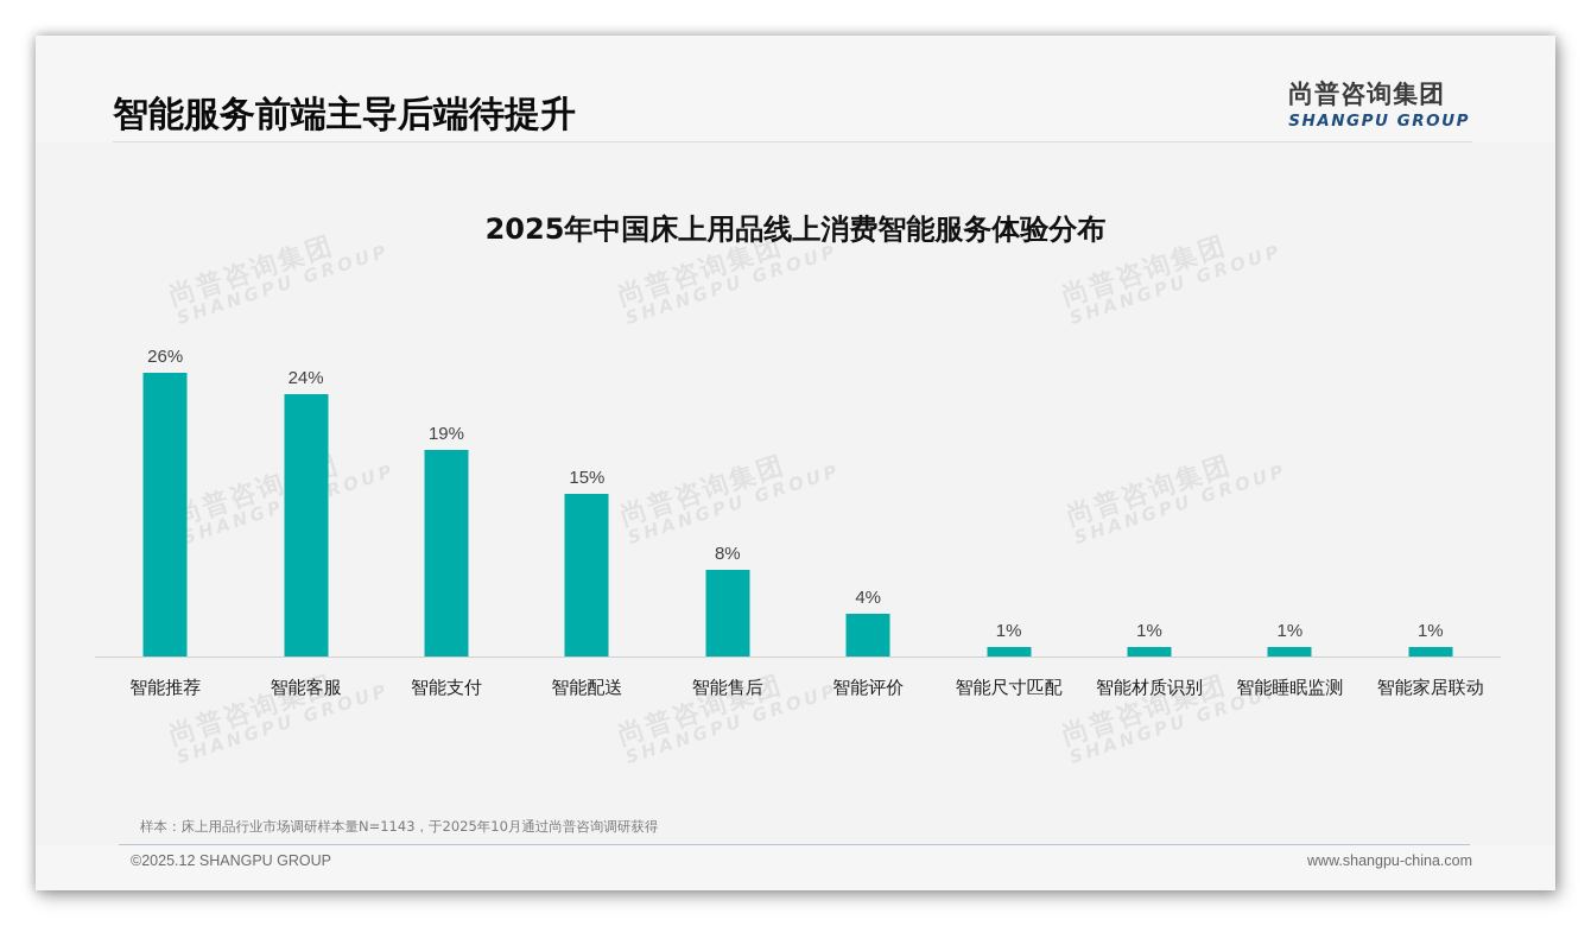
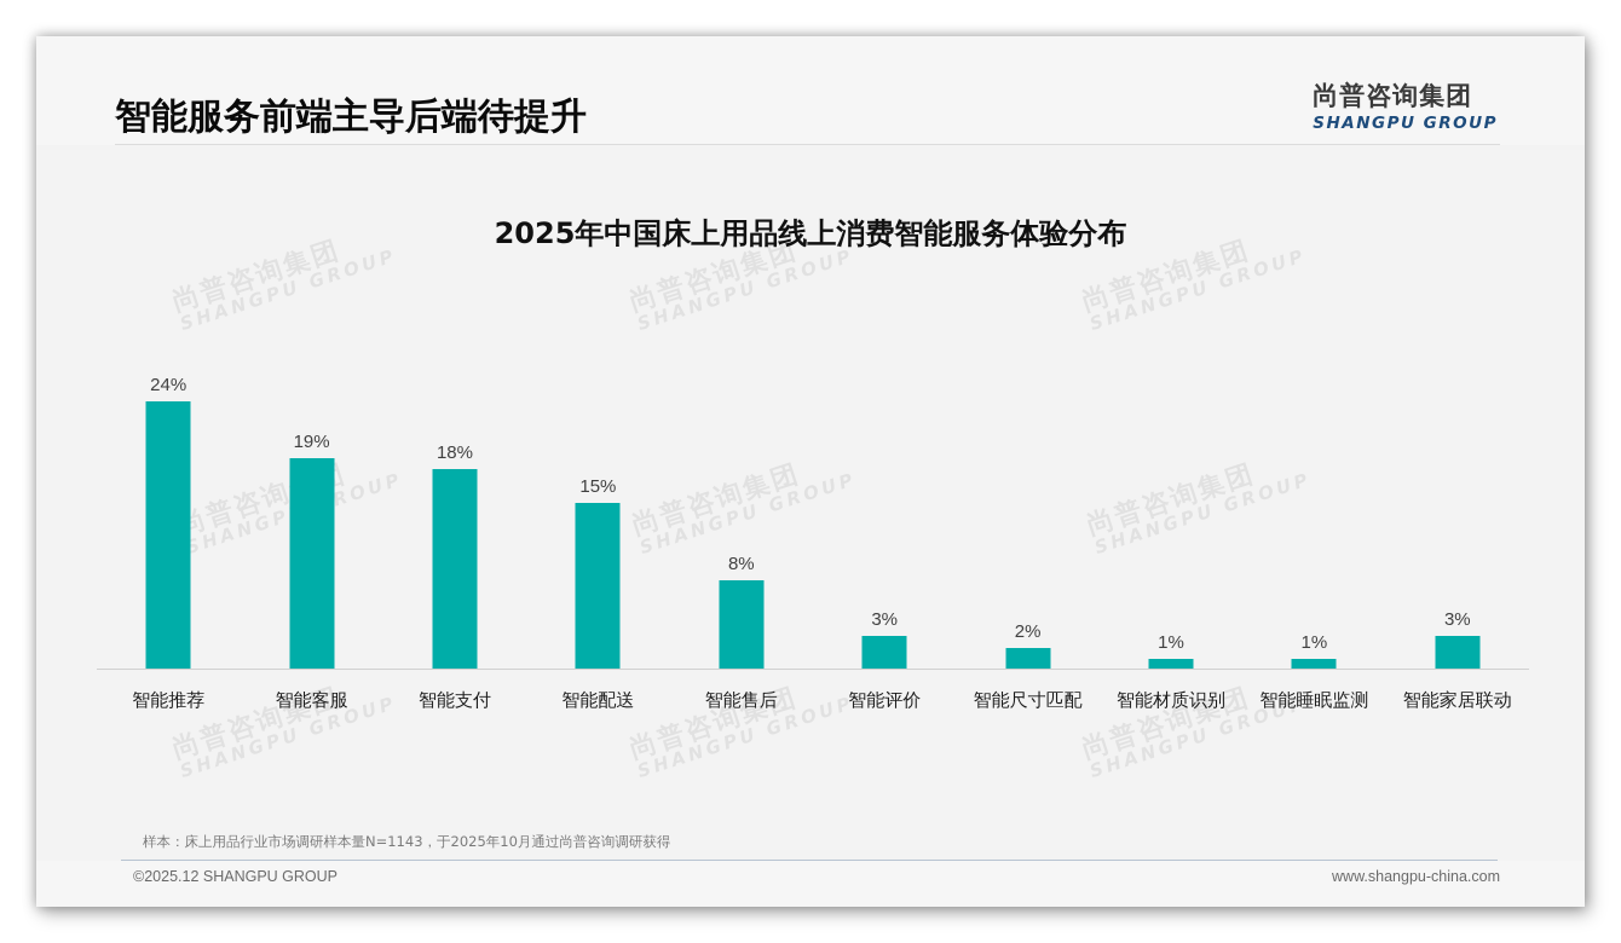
智能推荐: 26% -> 24%
智能客服: 24% -> 19%
智能支付: 19% -> 18%
智能评价: 4% -> 3%
智能尺寸匹配: 1% -> 2%
智能家居联动: 1% -> 3%
